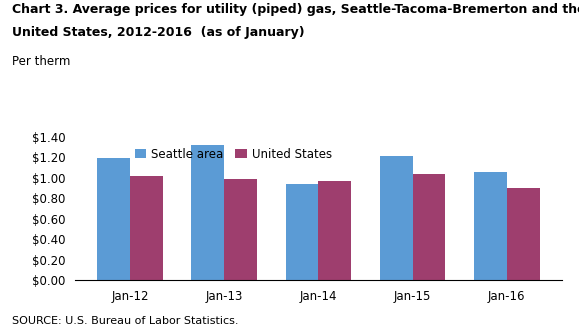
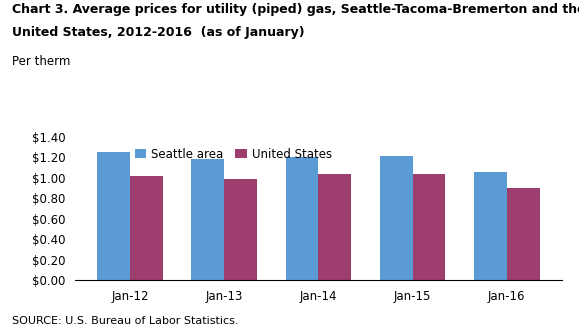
Seattle area/Jan-12: $1.19 -> $1.25
Seattle area/Jan-13: $1.32 -> $1.18
Seattle area/Jan-14: $0.94 -> $1.20
United States/Jan-14: $0.97 -> $1.04
